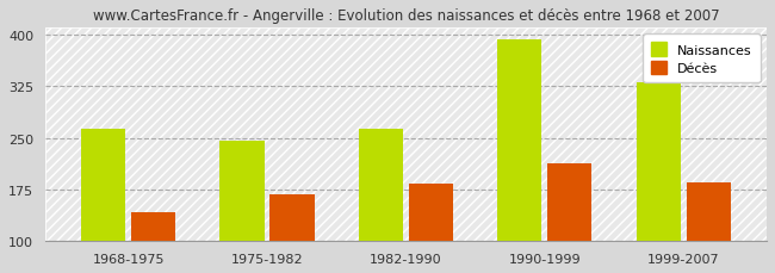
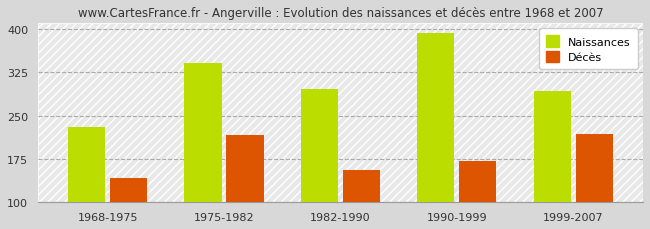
Naissances/1968-1975: 263 -> 230
Naissances/1975-1982: 245 -> 340
Décès/1975-1982: 168 -> 216
Naissances/1982-1990: 263 -> 296
Décès/1982-1990: 183 -> 156
Décès/1990-1999: 213 -> 172
Naissances/1999-2007: 330 -> 292
Décès/1999-2007: 185 -> 218
